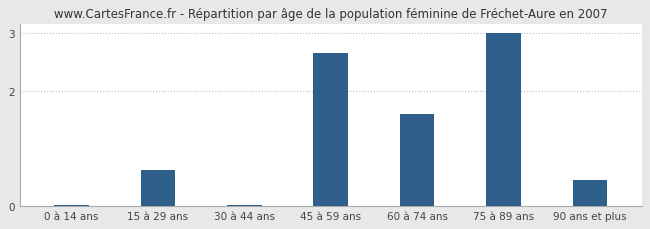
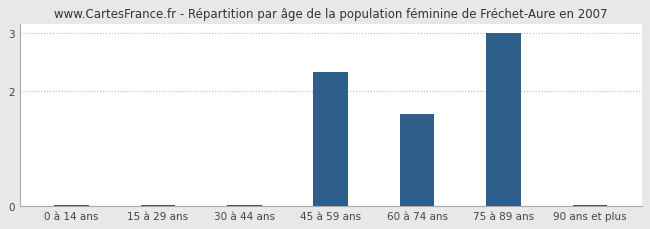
15 à 29 ans: 0.62 -> 0.02
45 à 59 ans: 2.66 -> 2.33
90 ans et plus: 0.44 -> 0.02
